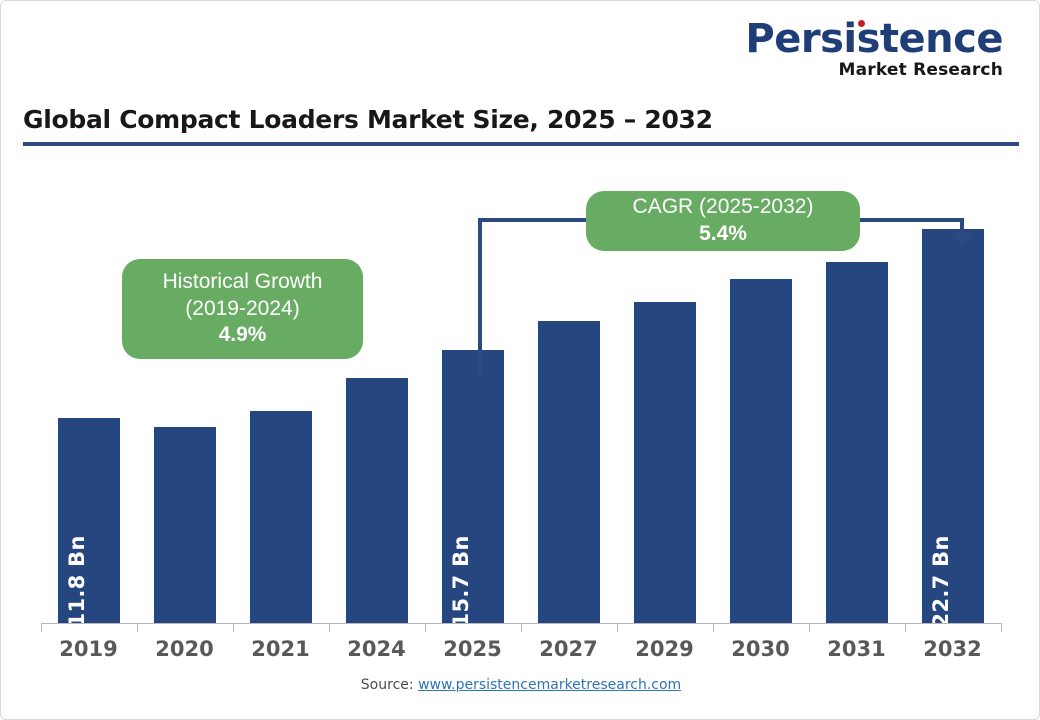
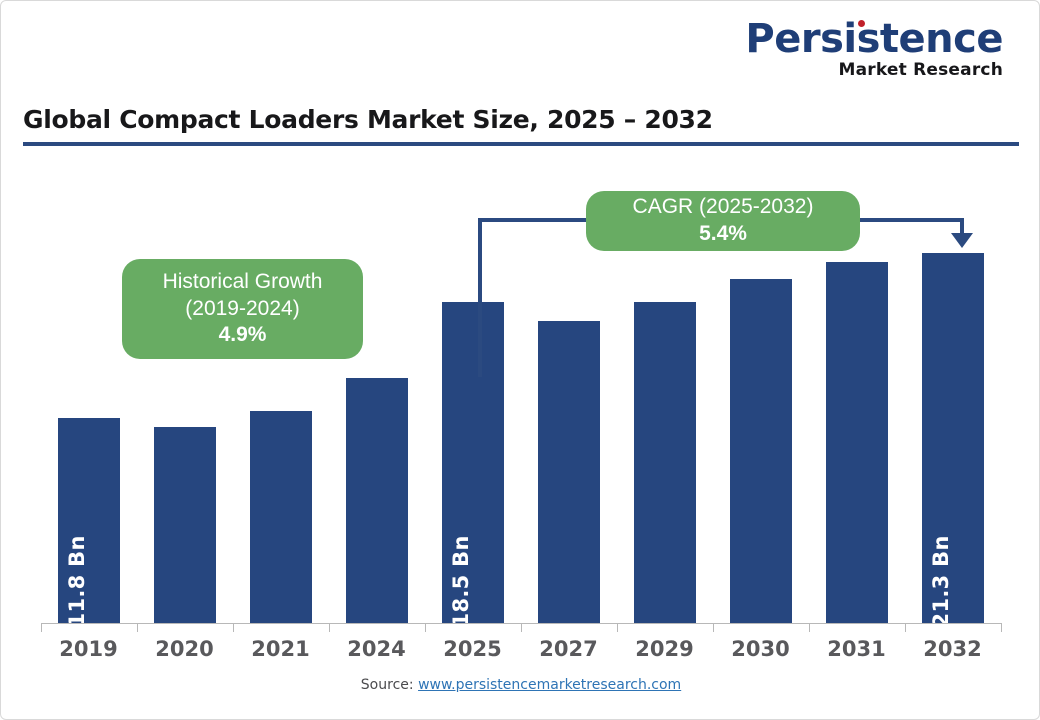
2025: 15.7 -> 18.5
2032: 22.7 -> 21.3
